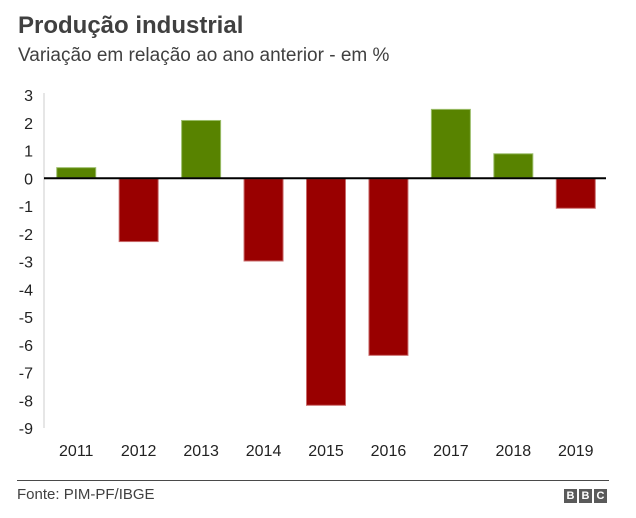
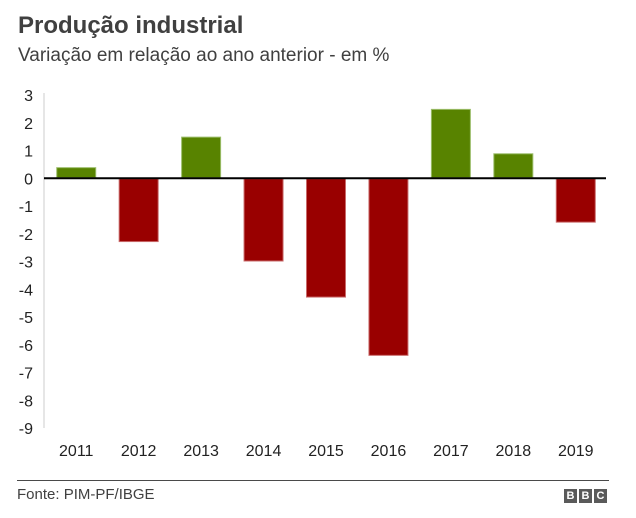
2013: 2.1 -> 1.5
2015: -8.2 -> -4.3
2019: -1.1 -> -1.6
